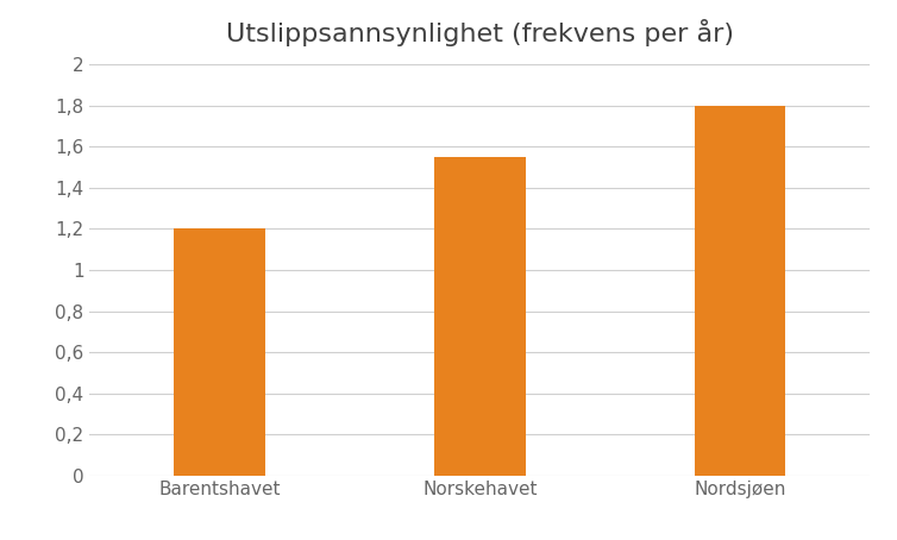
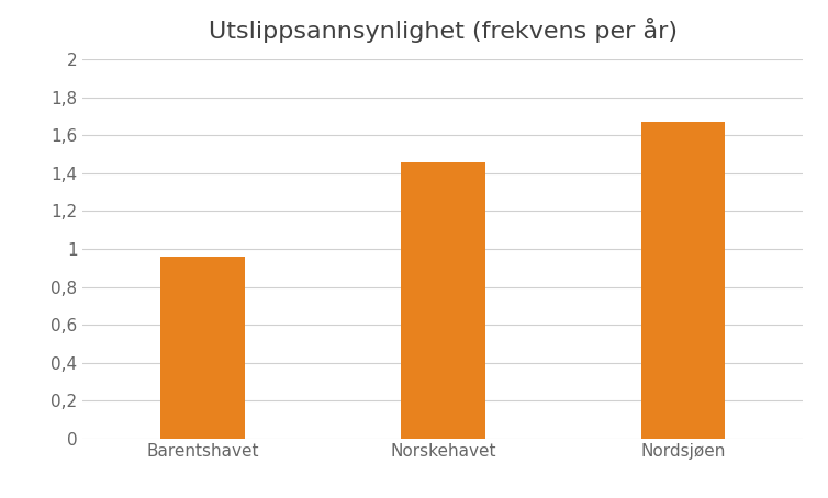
Barentshavet: 1,20 -> 0,96
Norskehavet: 1,55 -> 1,46
Nordsjøen: 1,80 -> 1,67
